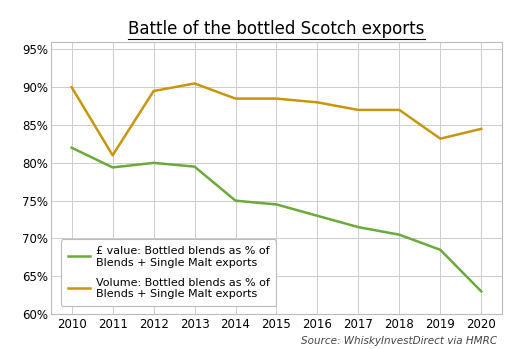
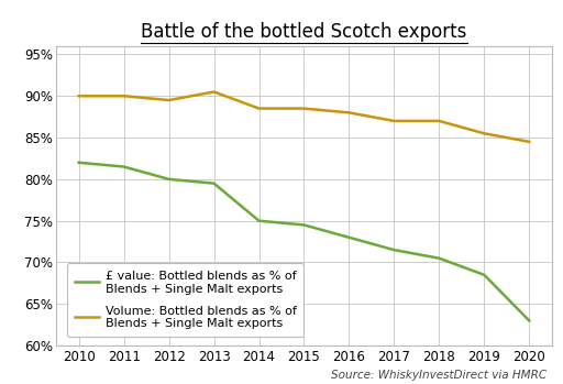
£ value: Bottled blends as % of Blends + Single Malt exports/2011: 79.4% -> 81.5%
Volume: Bottled blends as % of Blends + Single Malt exports/2011: 81.0% -> 90.0%
Volume: Bottled blends as % of Blends + Single Malt exports/2019: 83.2% -> 85.5%
